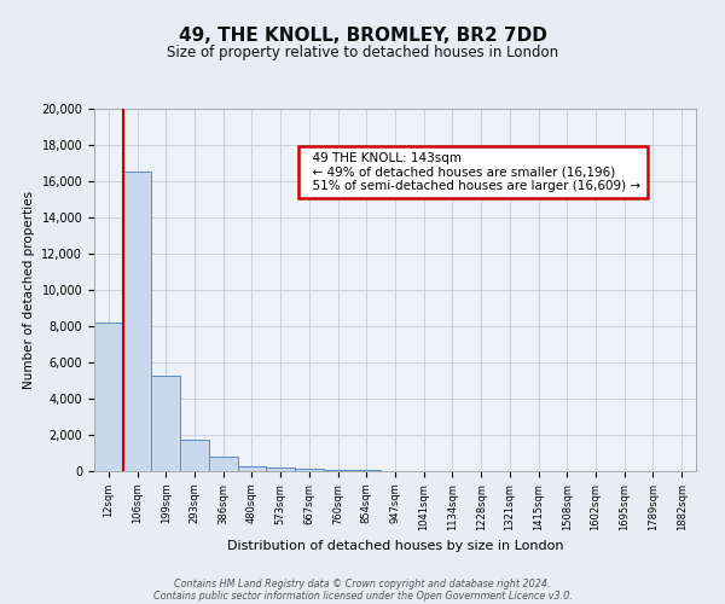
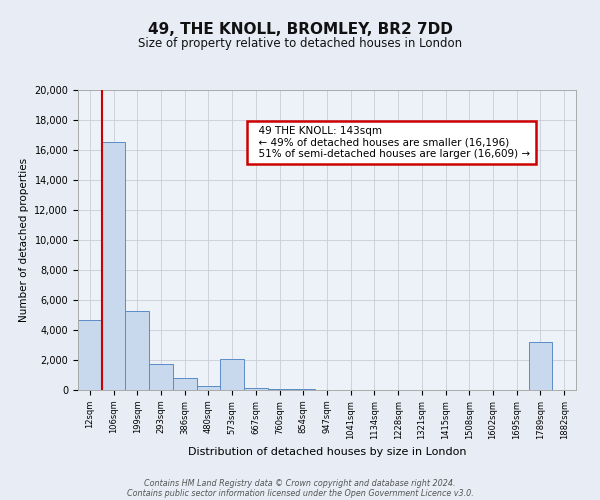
12sqm: 8,200 -> 4,700
573sqm: 200 -> 2,100
1789sqm: 0 -> 3,200
